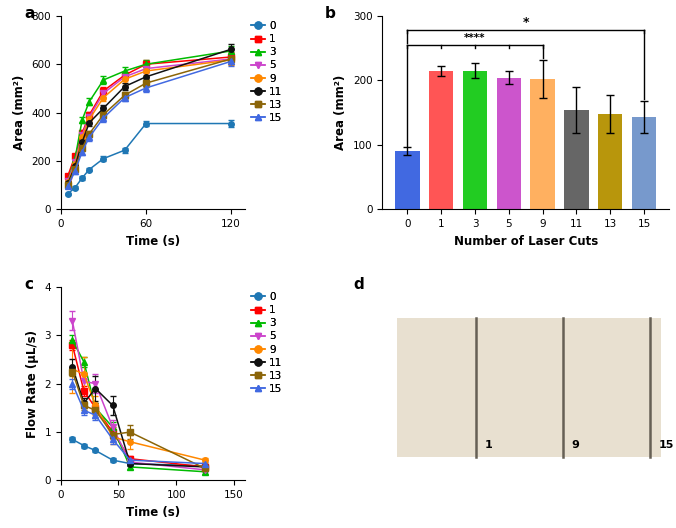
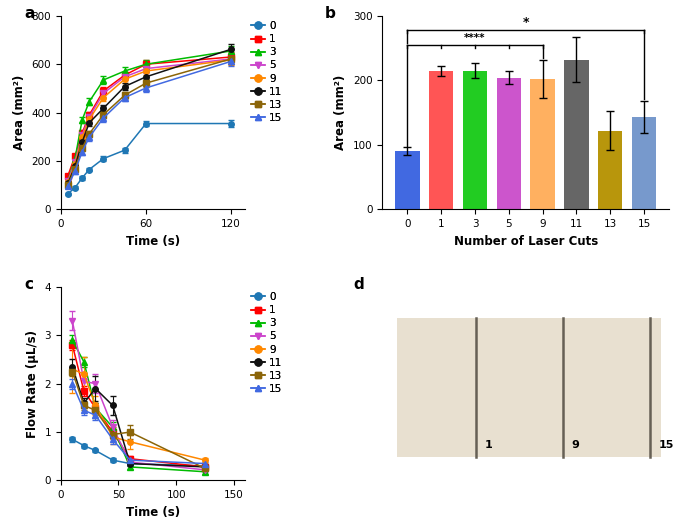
11: 154 -> 232
13: 148 -> 122
